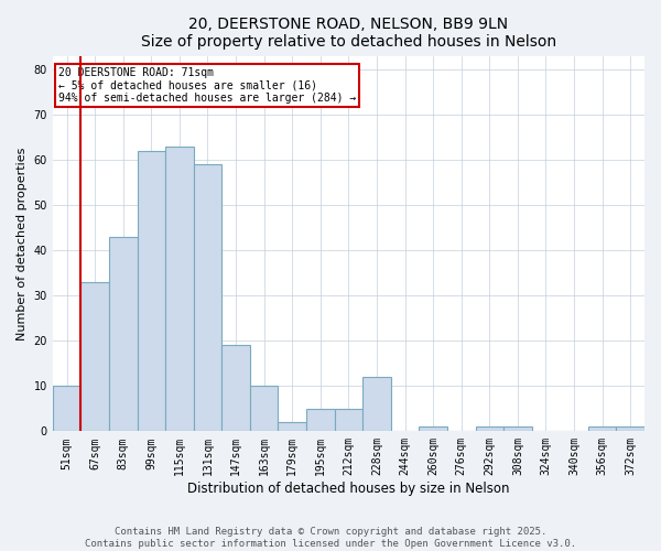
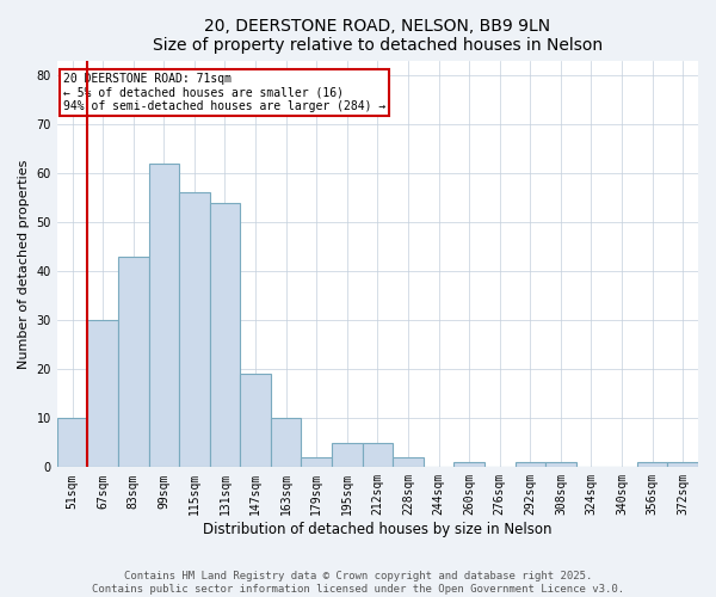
67sqm: 33 -> 30
115sqm: 63 -> 56
131sqm: 59 -> 54
228sqm: 12 -> 2
